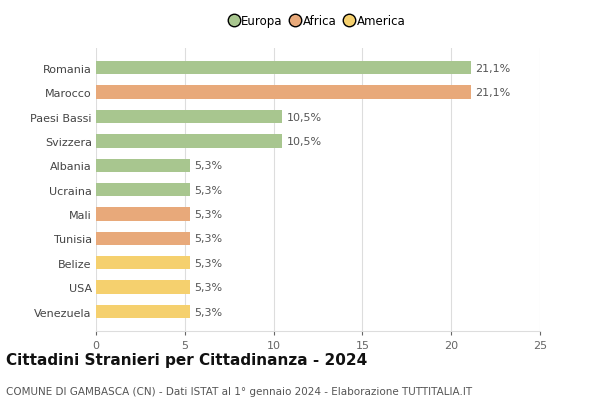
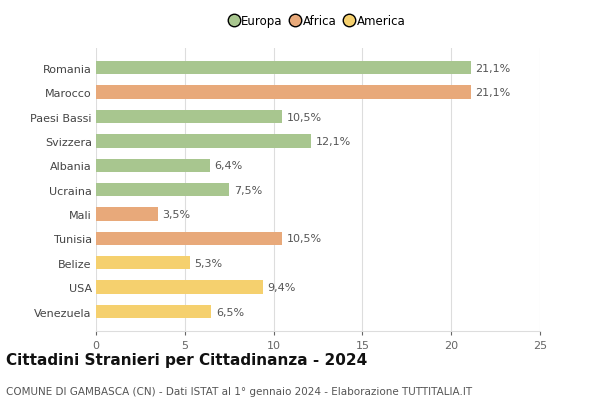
Svizzera: 10,5% -> 12,1%
Albania: 5,3% -> 6,4%
Ucraina: 5,3% -> 7,5%
Mali: 5,3% -> 3,5%
Tunisia: 5,3% -> 10,5%
USA: 5,3% -> 9,4%
Venezuela: 5,3% -> 6,5%
